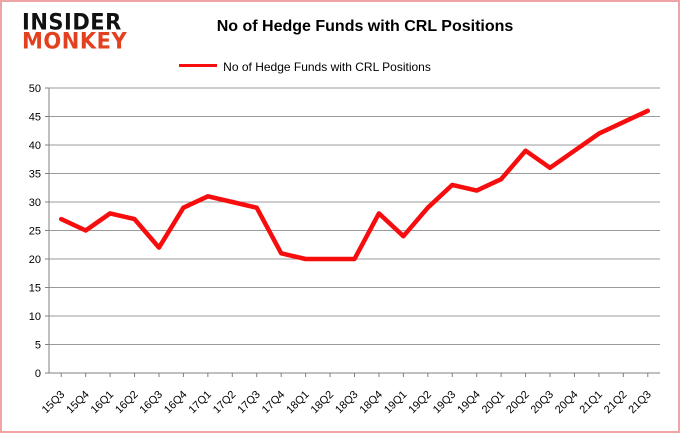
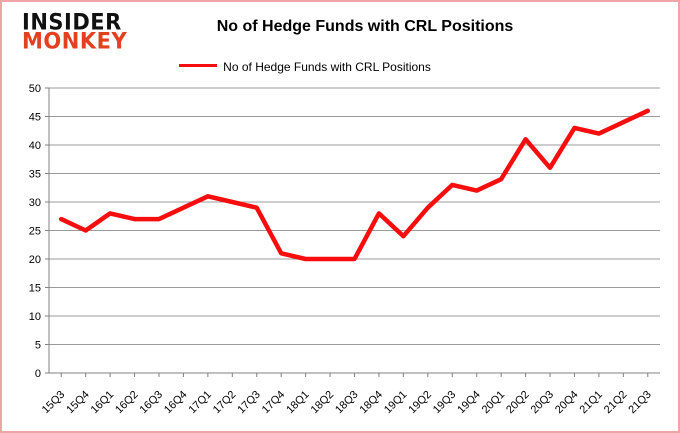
16Q3: 22 -> 27
20Q2: 39 -> 41
20Q4: 39 -> 43
